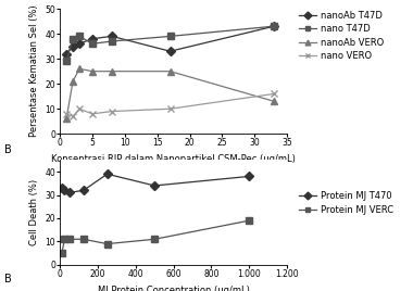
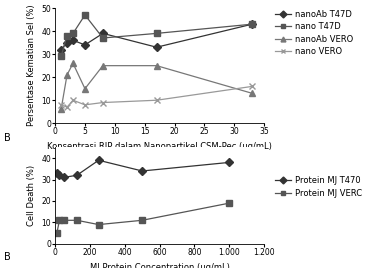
nanoAb T47D/5: 38 -> 34
nano T47D/5: 36 -> 47
nanoAb VERO/5: 25 -> 15
